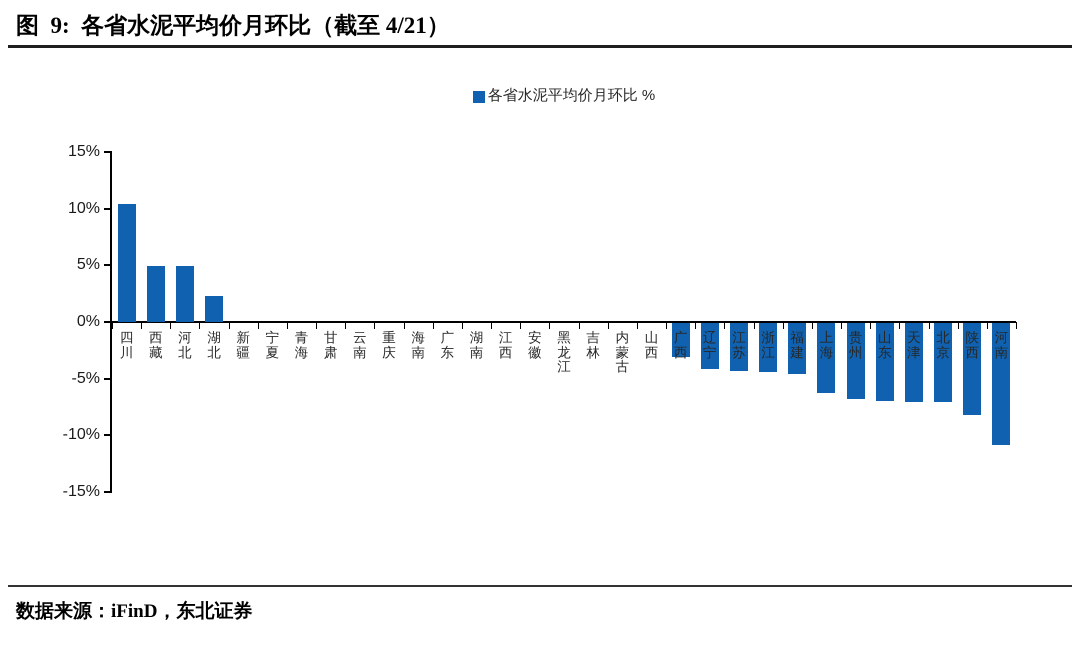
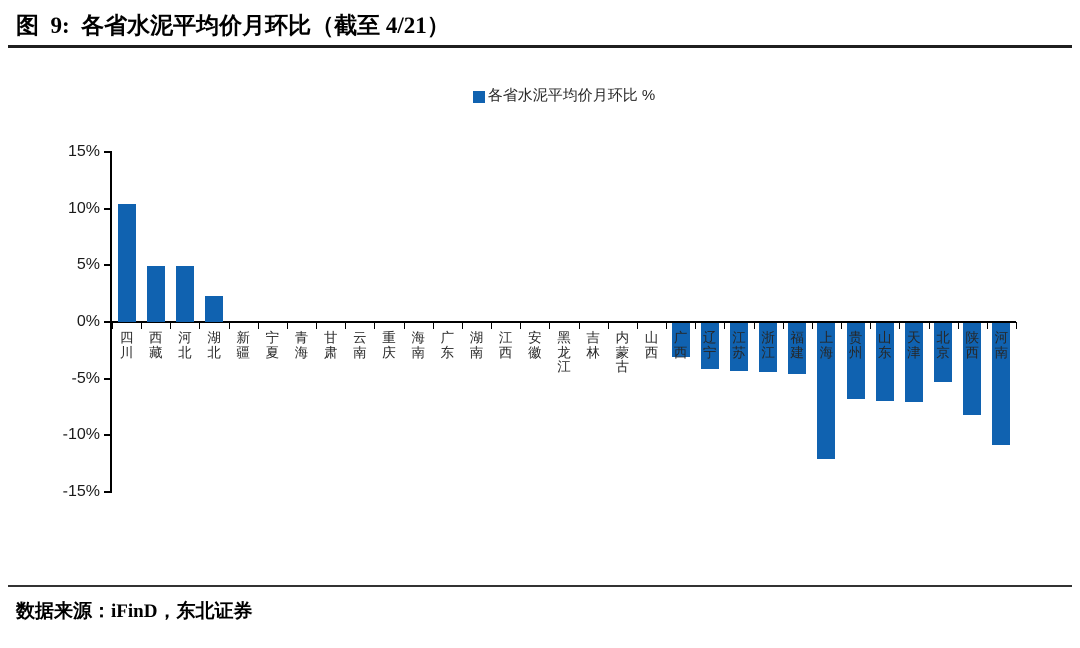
上海: -6.2% -> -12.0%
北京: -7.0% -> -5.2%
